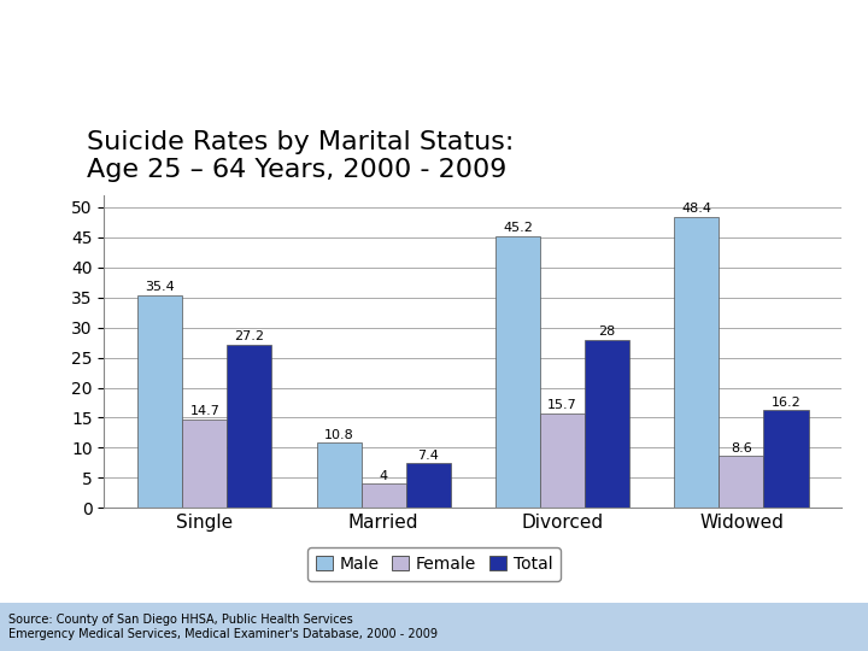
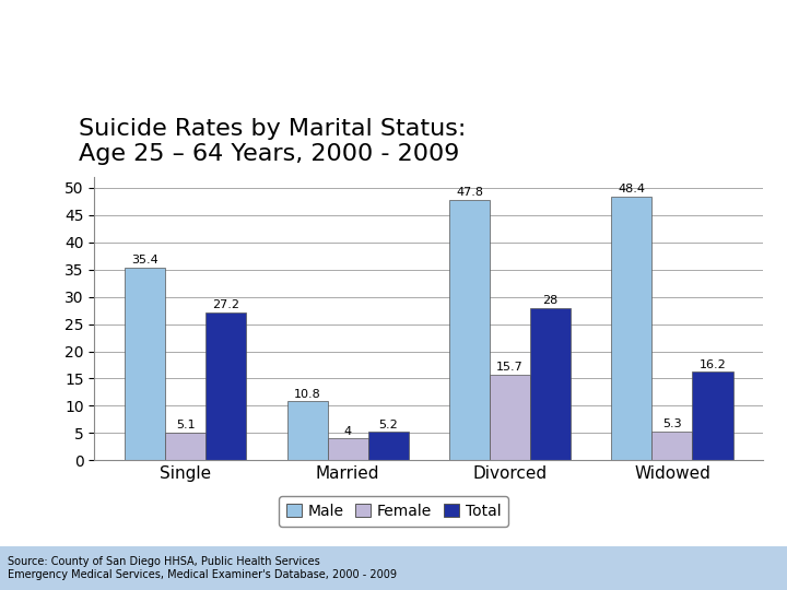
Female/Single: 14.7 -> 5.1
Total/Married: 7.4 -> 5.2
Male/Divorced: 45.2 -> 47.8
Female/Widowed: 8.6 -> 5.3
